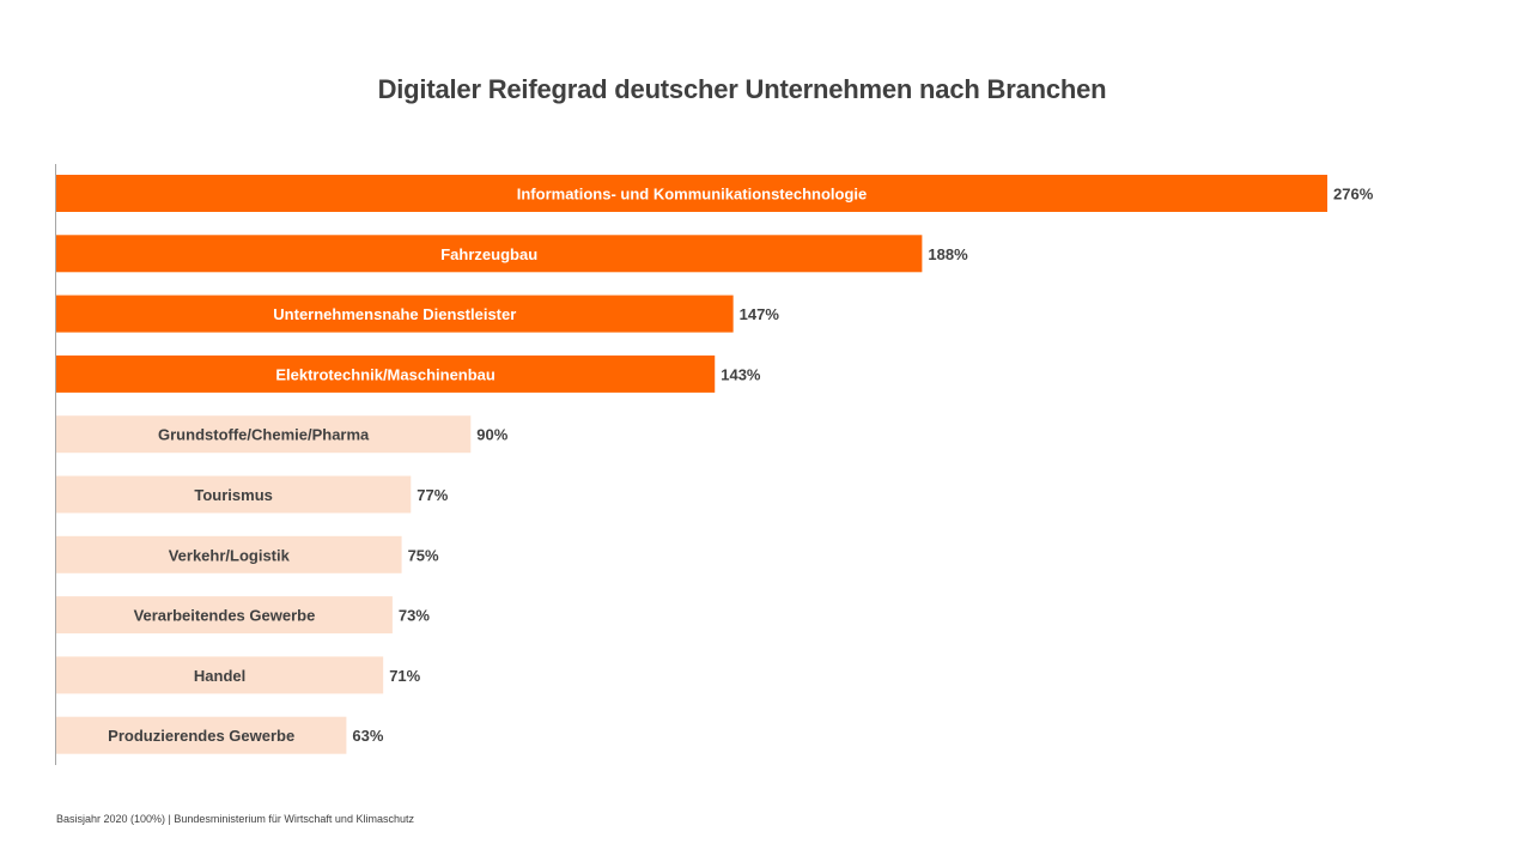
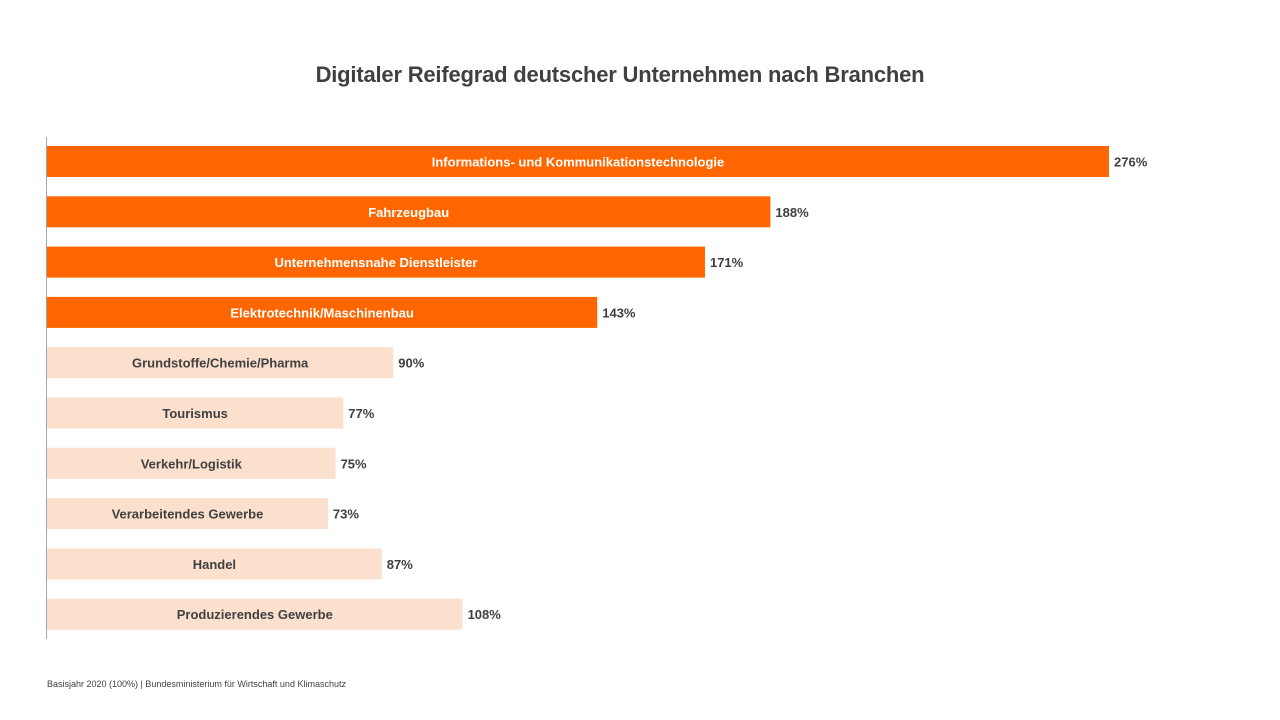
Unternehmensnahe Dienstleister: 147% -> 171%
Handel: 71% -> 87%
Produzierendes Gewerbe: 63% -> 108%
